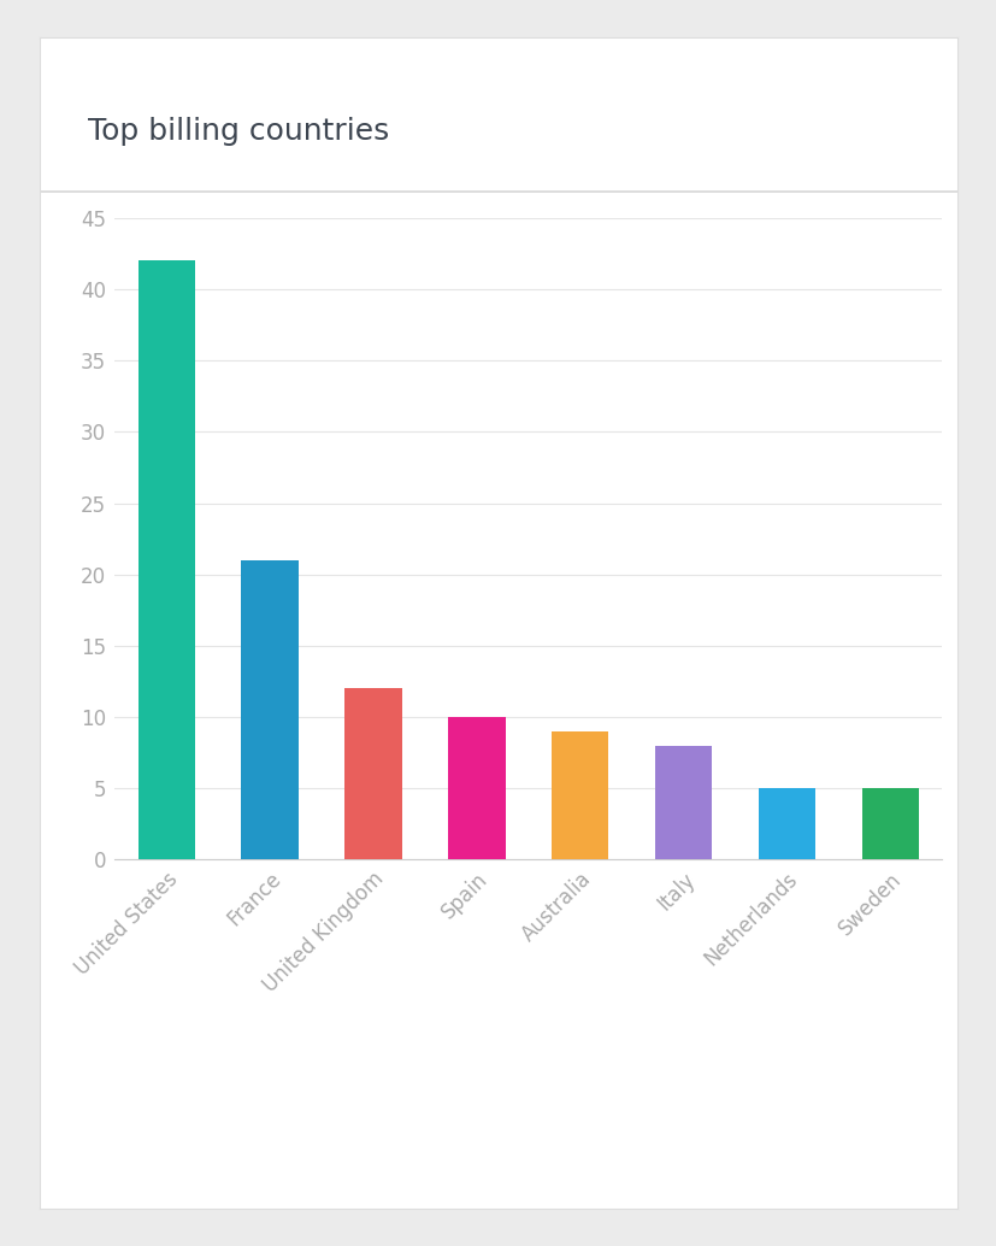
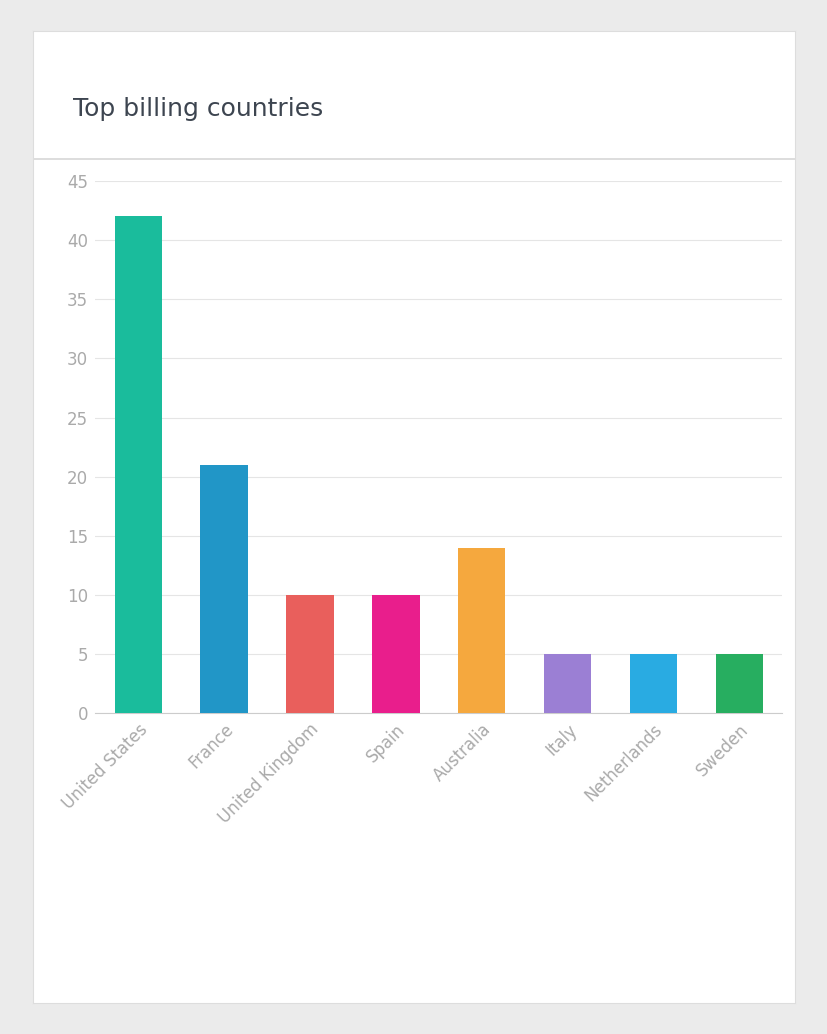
United Kingdom: 12 -> 10
Australia: 9 -> 14
Italy: 8 -> 5
